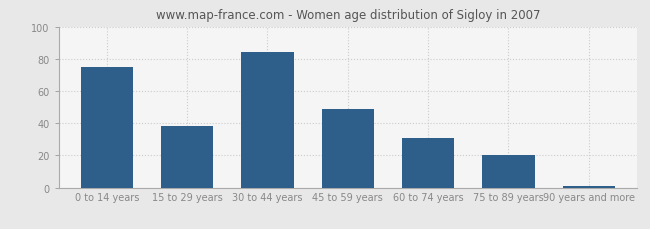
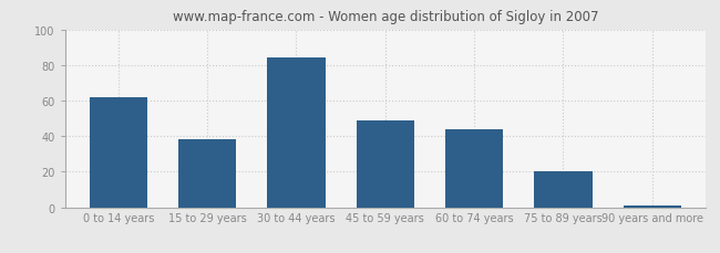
0 to 14 years: 75 -> 62
60 to 74 years: 31 -> 44
